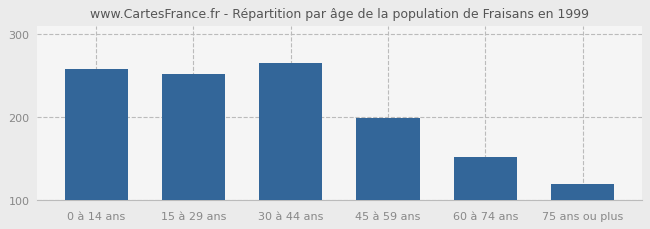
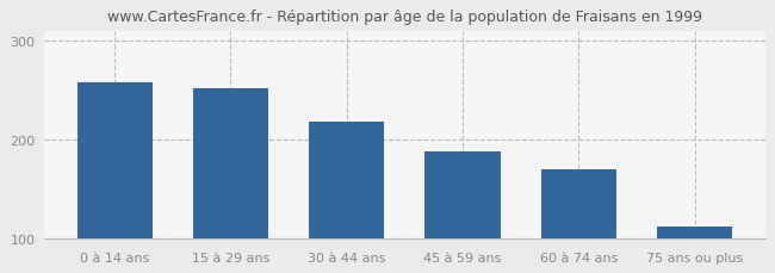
30 à 44 ans: 265 -> 218
45 à 59 ans: 199 -> 188
60 à 74 ans: 152 -> 170
75 ans ou plus: 120 -> 112
